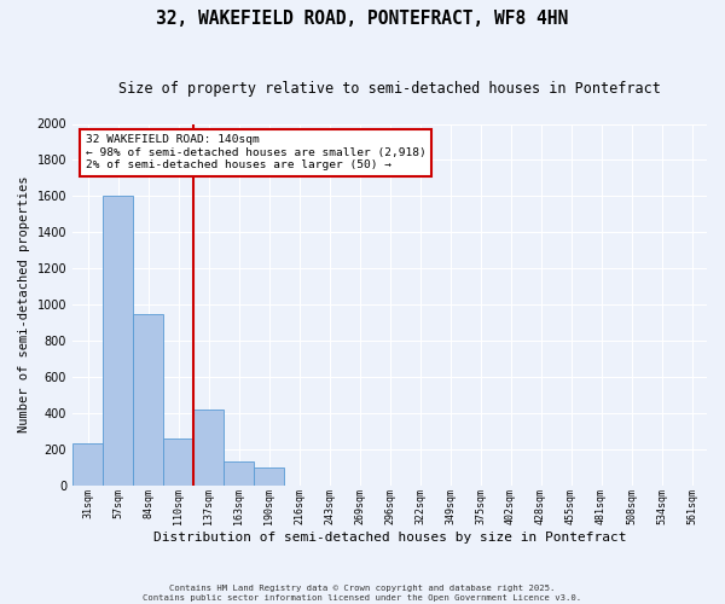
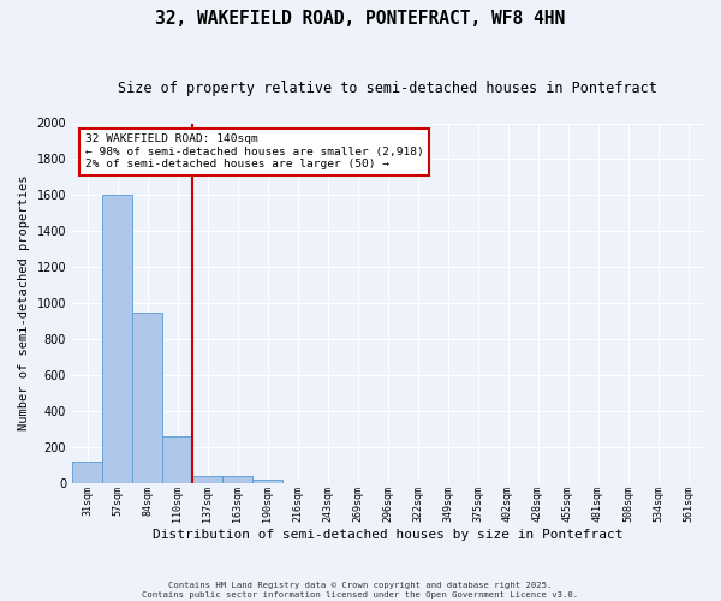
31sqm: 230 -> 120
137sqm: 420 -> 40
163sqm: 130 -> 40
190sqm: 100 -> 20
